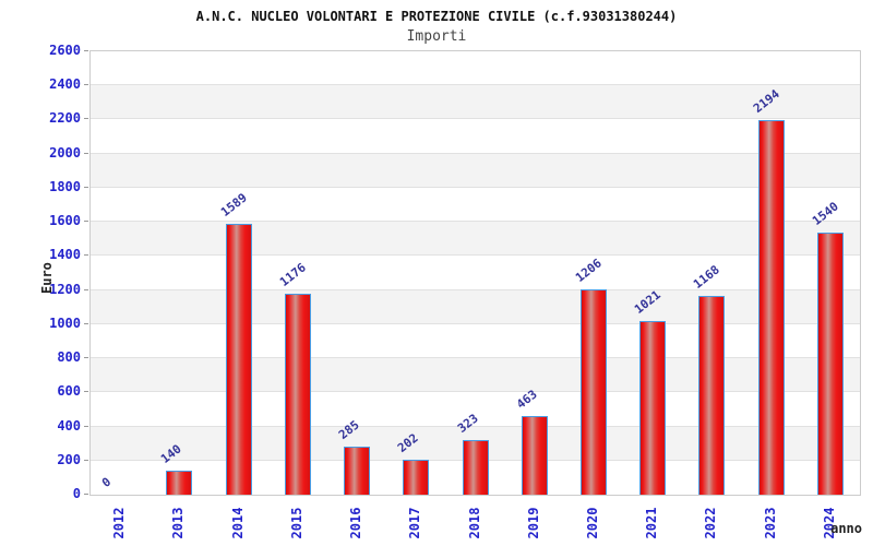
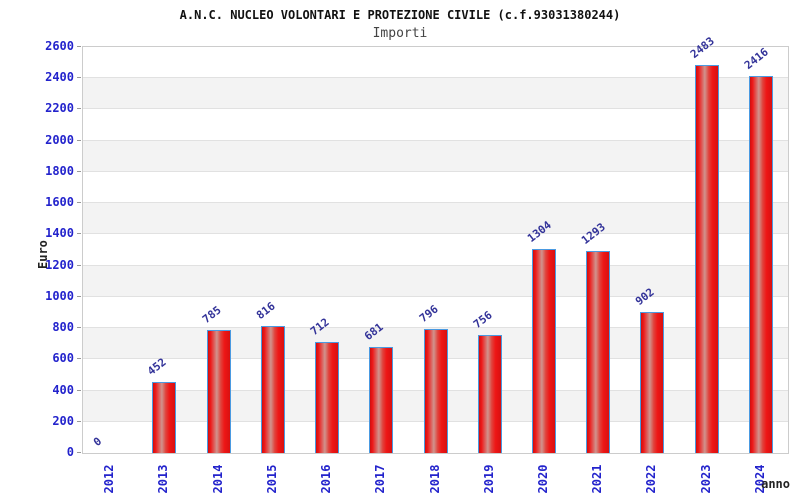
2013: 140 -> 452
2014: 1589 -> 785
2015: 1176 -> 816
2016: 285 -> 712
2017: 202 -> 681
2018: 323 -> 796
2019: 463 -> 756
2020: 1206 -> 1304
2021: 1021 -> 1293
2022: 1168 -> 902
2023: 2194 -> 2483
2024: 1540 -> 2416
